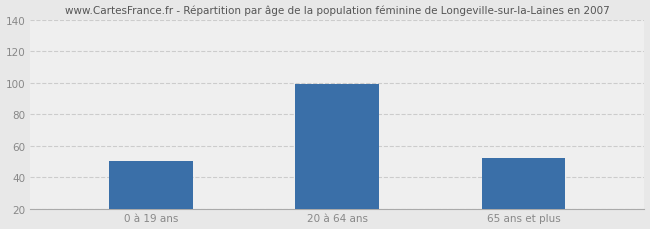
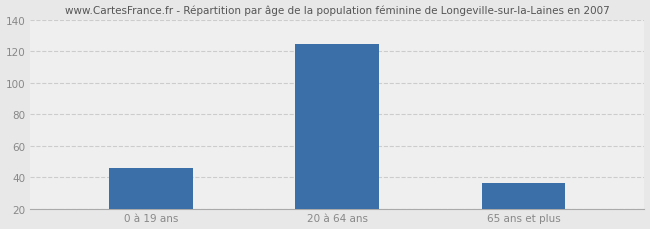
0 à 19 ans: 50 -> 46
20 à 64 ans: 99 -> 125
65 ans et plus: 52 -> 36
